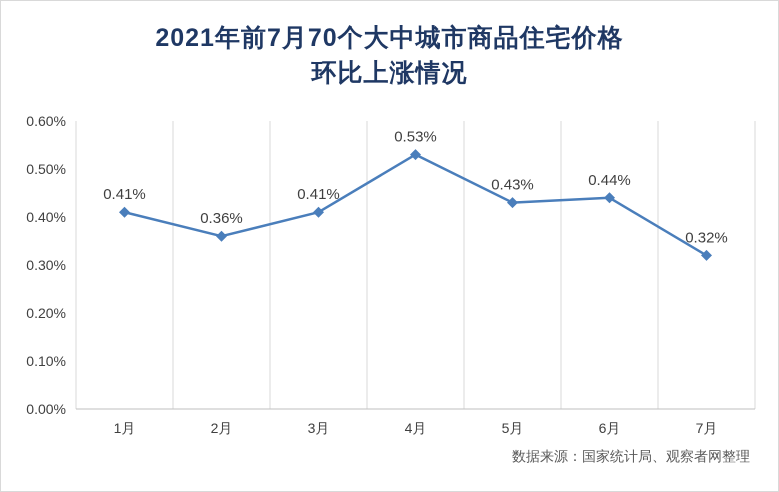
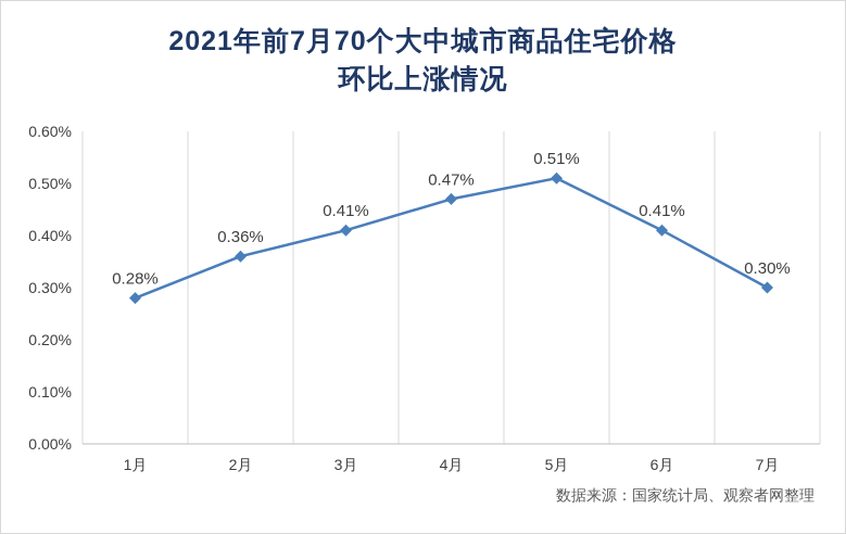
1月: 0.41% -> 0.28%
4月: 0.53% -> 0.47%
5月: 0.43% -> 0.51%
6月: 0.44% -> 0.41%
7月: 0.32% -> 0.30%
